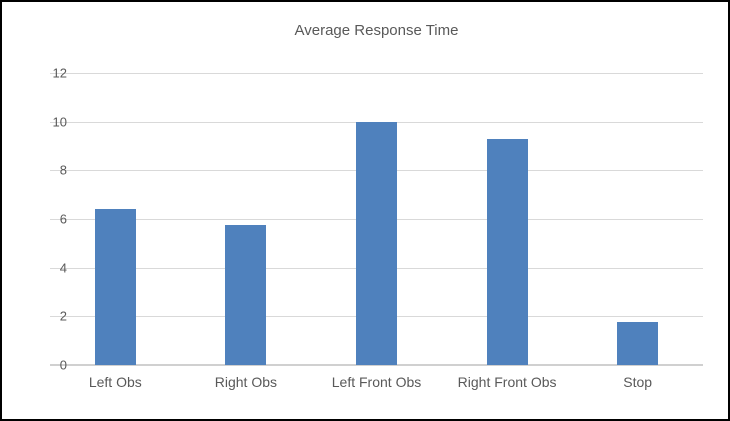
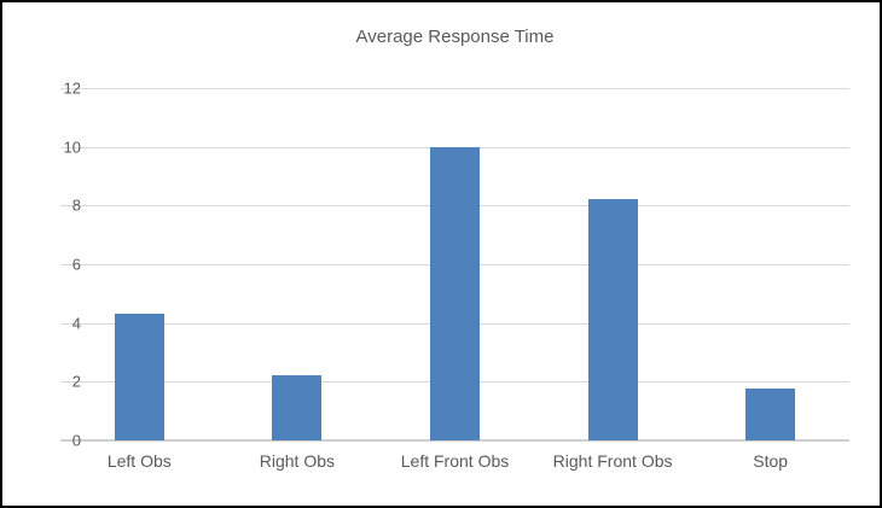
Left Obs: 6.4 -> 4.3
Right Obs: 5.8 -> 2.2
Right Front Obs: 9.3 -> 8.2
